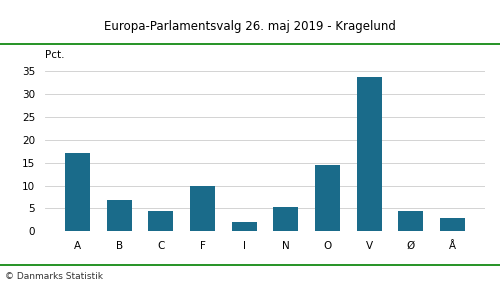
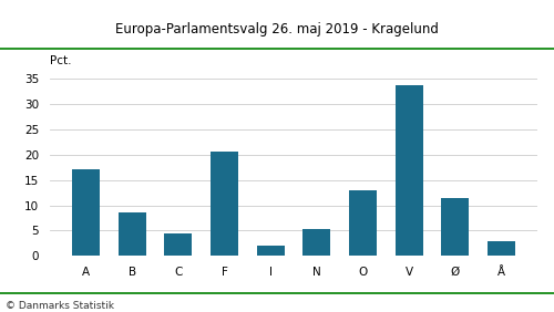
B: 6.8 -> 8.5
F: 10.0 -> 20.5
O: 14.5 -> 13.0
Ø: 4.5 -> 11.5
